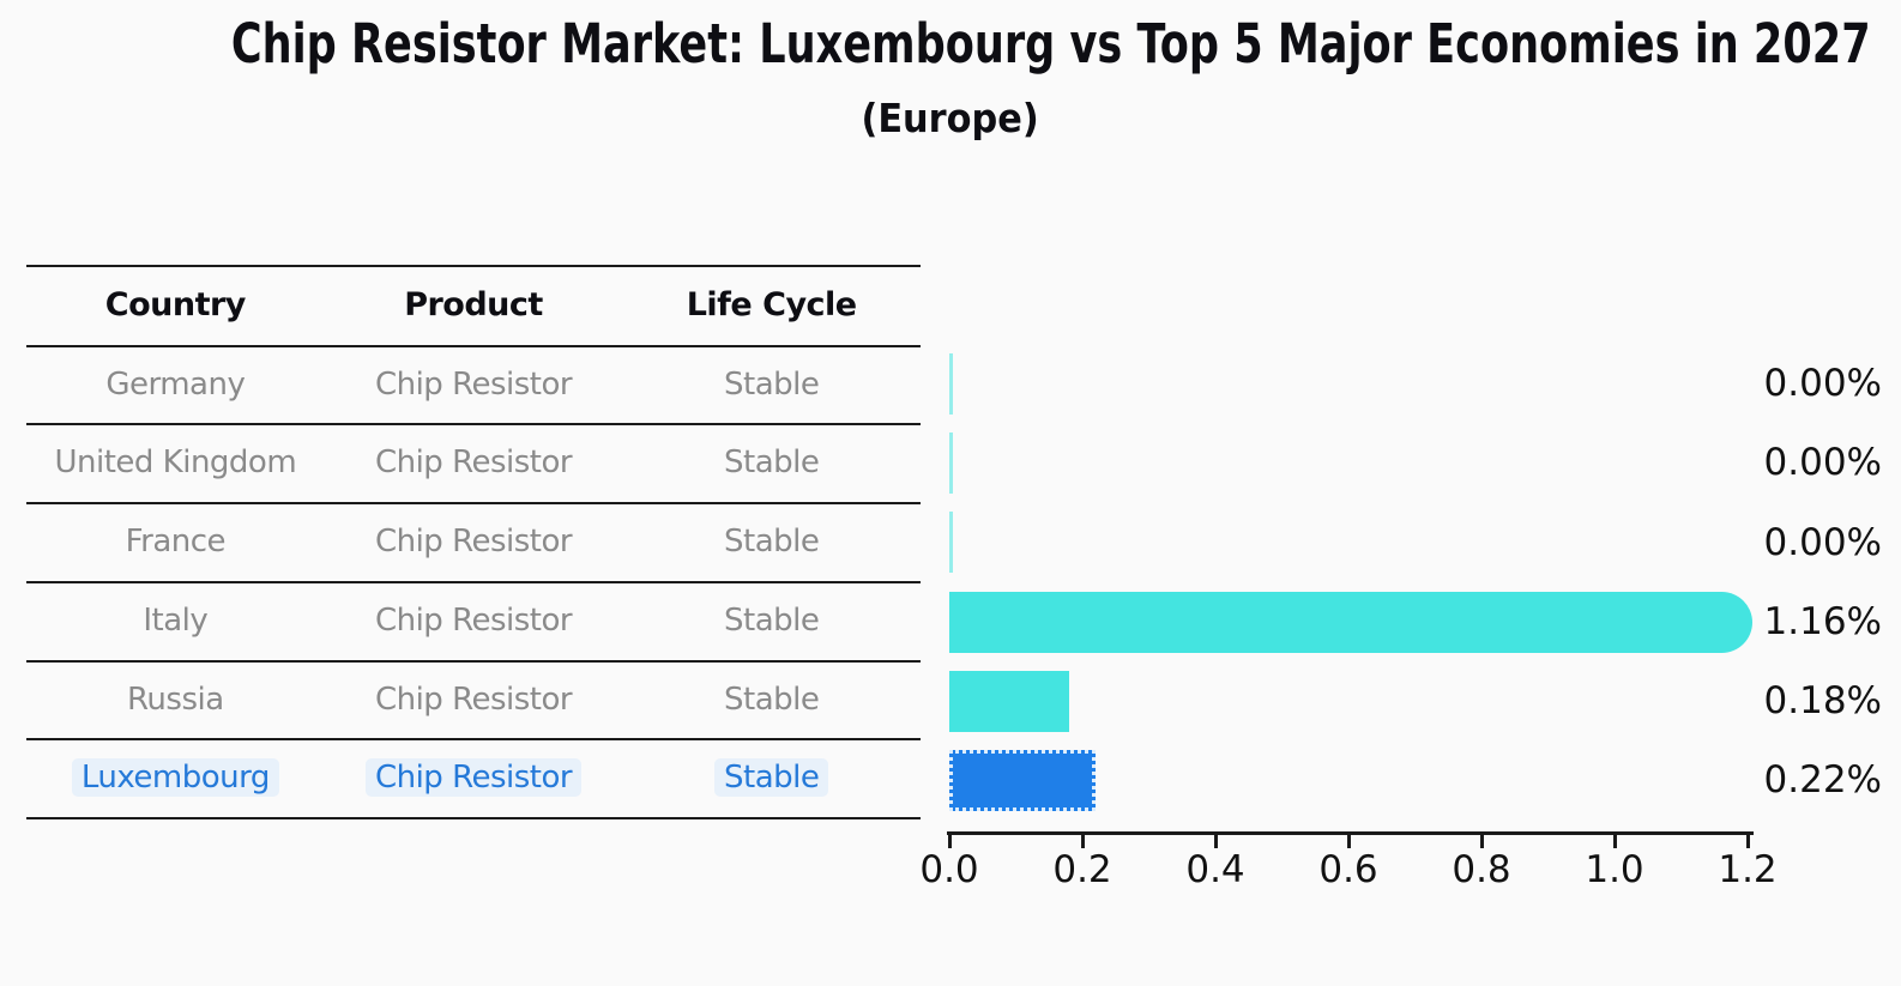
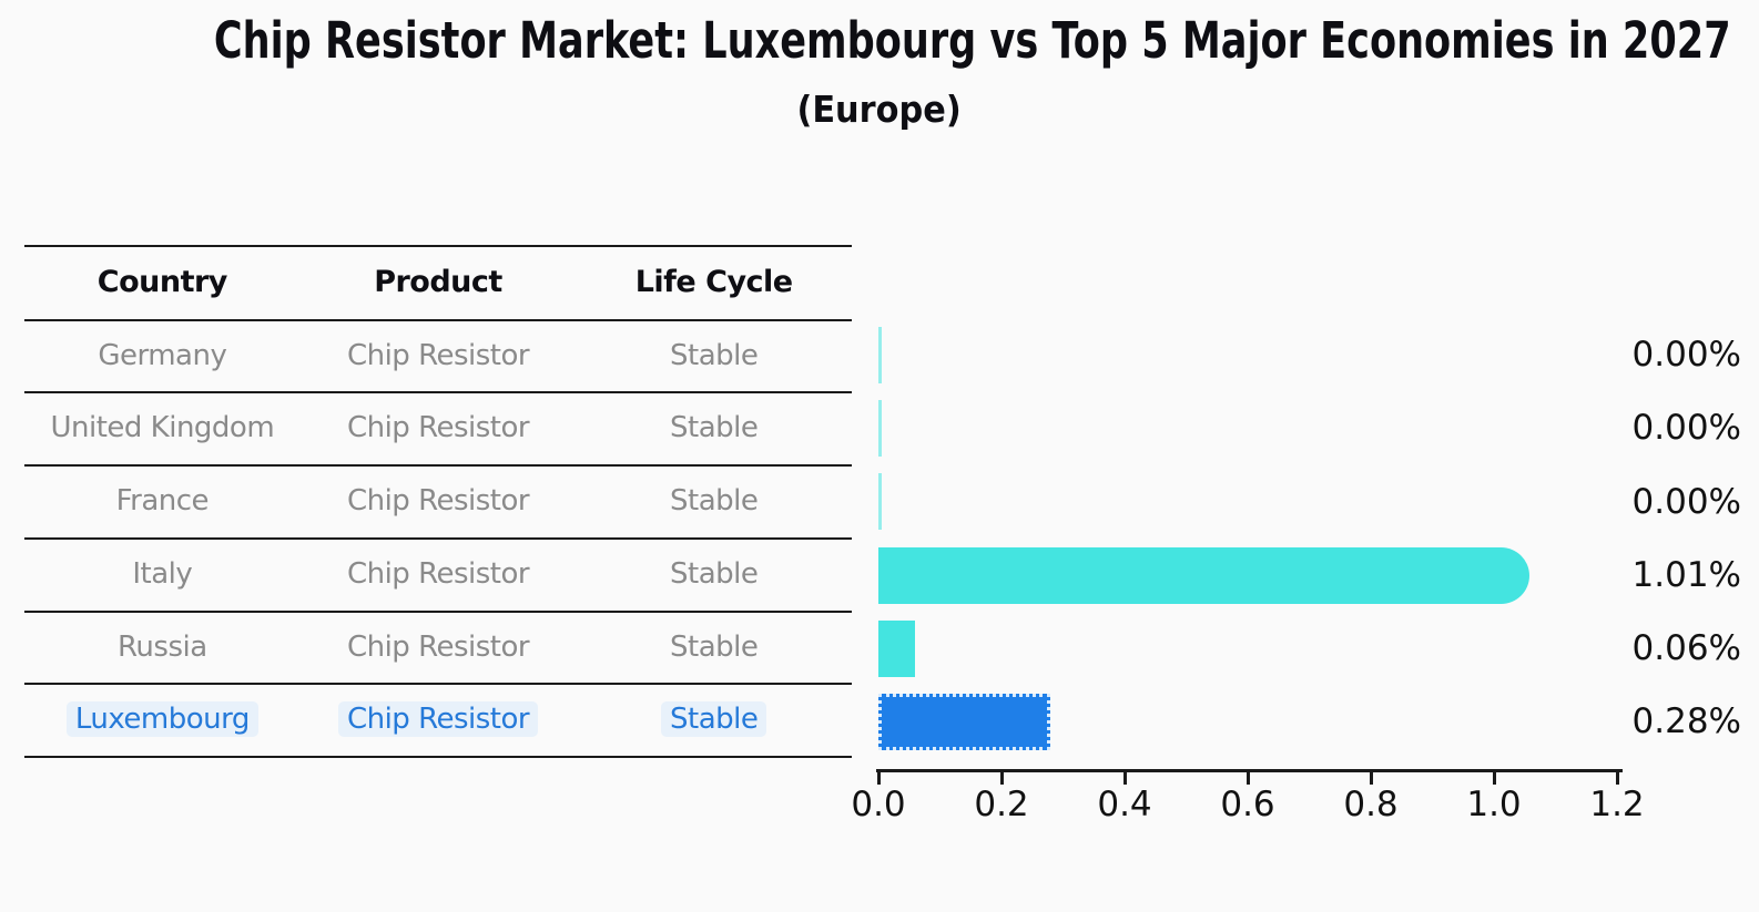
Italy: 1.16% -> 1.01%
Russia: 0.18% -> 0.06%
Luxembourg: 0.22% -> 0.28%
